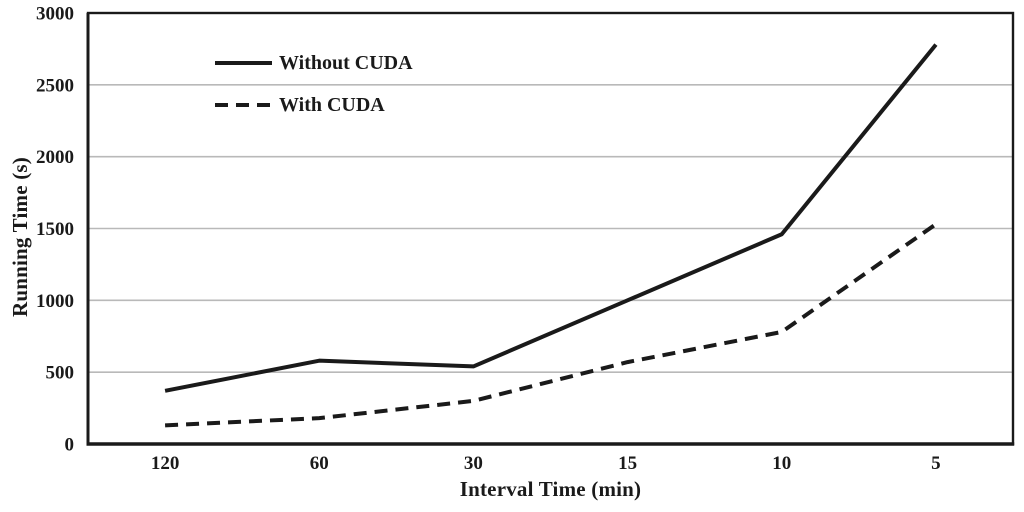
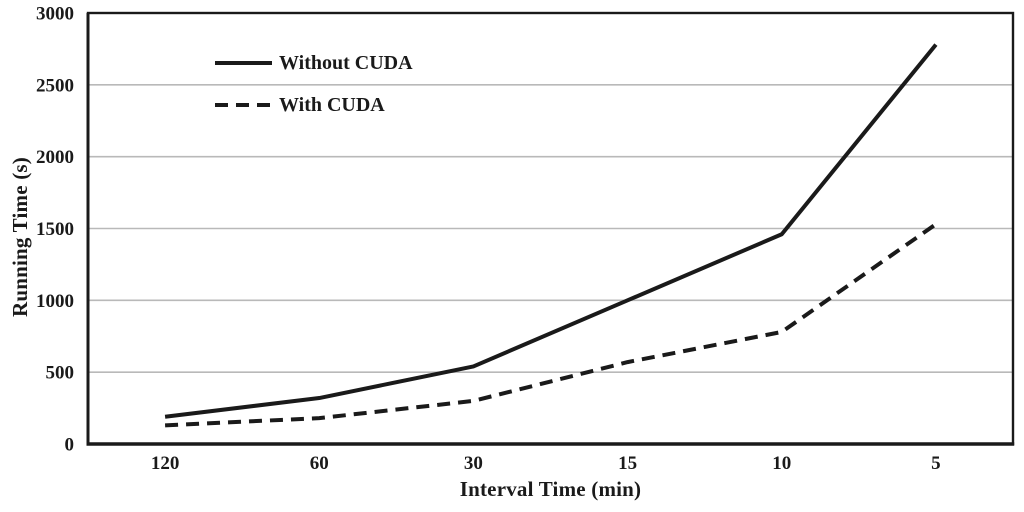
Without CUDA/120: 370 -> 190
Without CUDA/60: 580 -> 320
